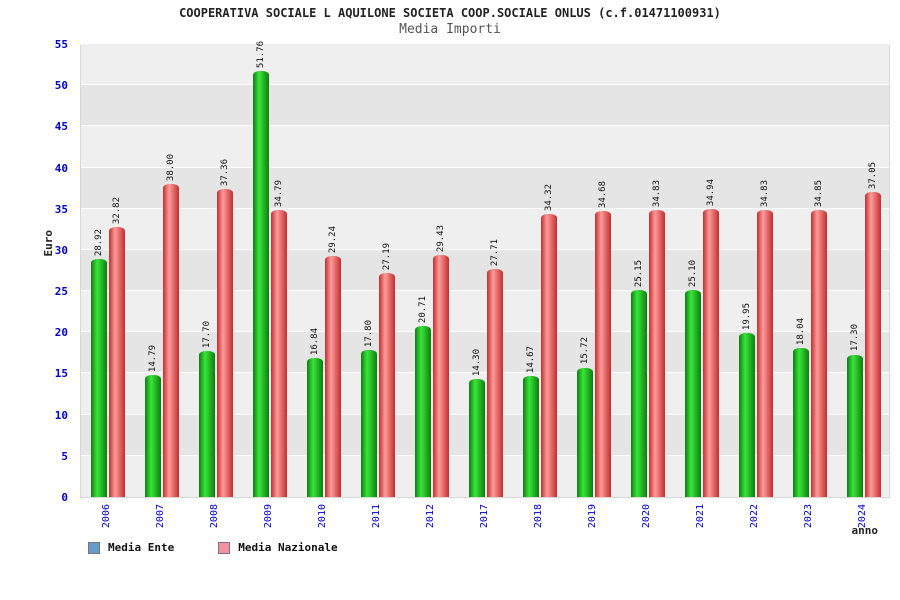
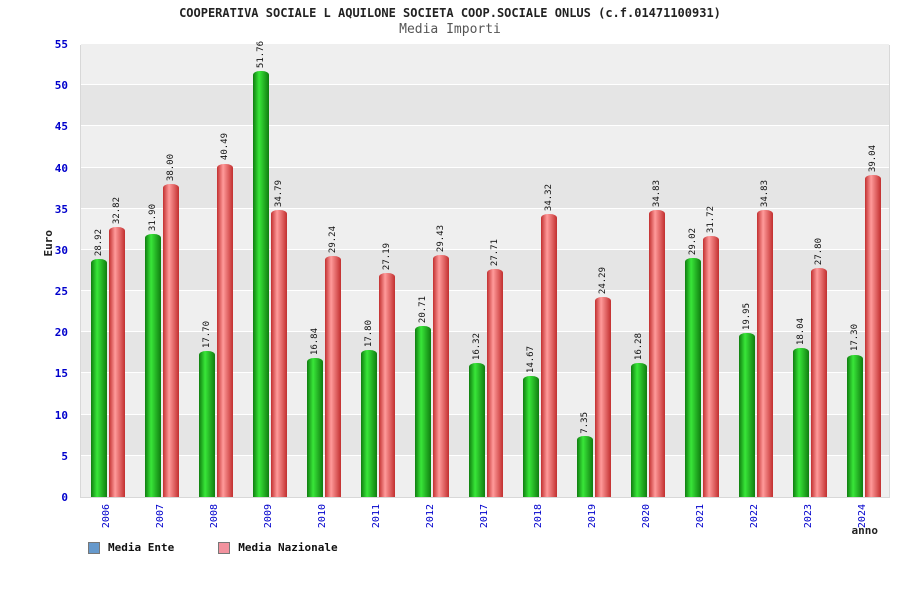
Media Ente/2007: 14.79 -> 31.90
Media Nazionale/2008: 37.36 -> 40.49
Media Ente/2017: 14.30 -> 16.32
Media Ente/2019: 15.72 -> 7.35
Media Nazionale/2019: 34.68 -> 24.29
Media Ente/2020: 25.15 -> 16.28
Media Ente/2021: 25.10 -> 29.02
Media Nazionale/2021: 34.94 -> 31.72
Media Nazionale/2023: 34.85 -> 27.80
Media Nazionale/2024: 37.05 -> 39.04
